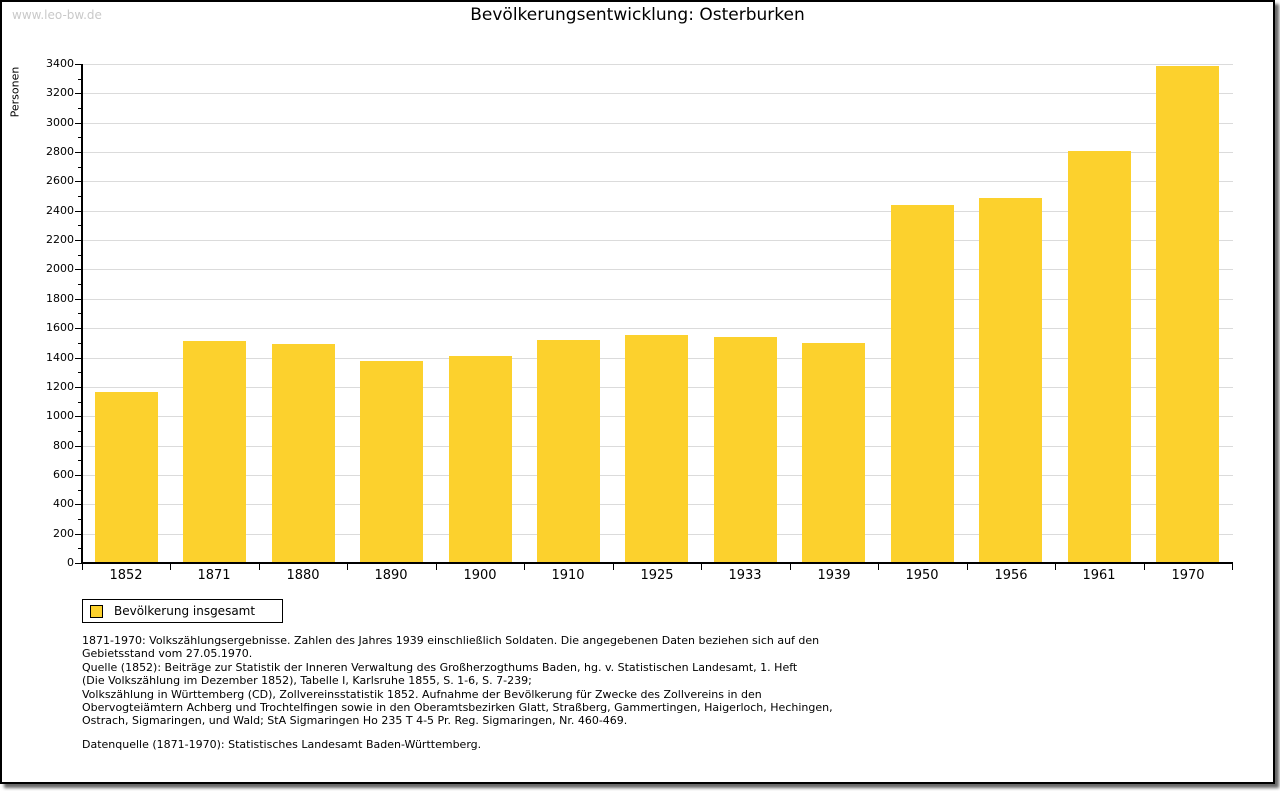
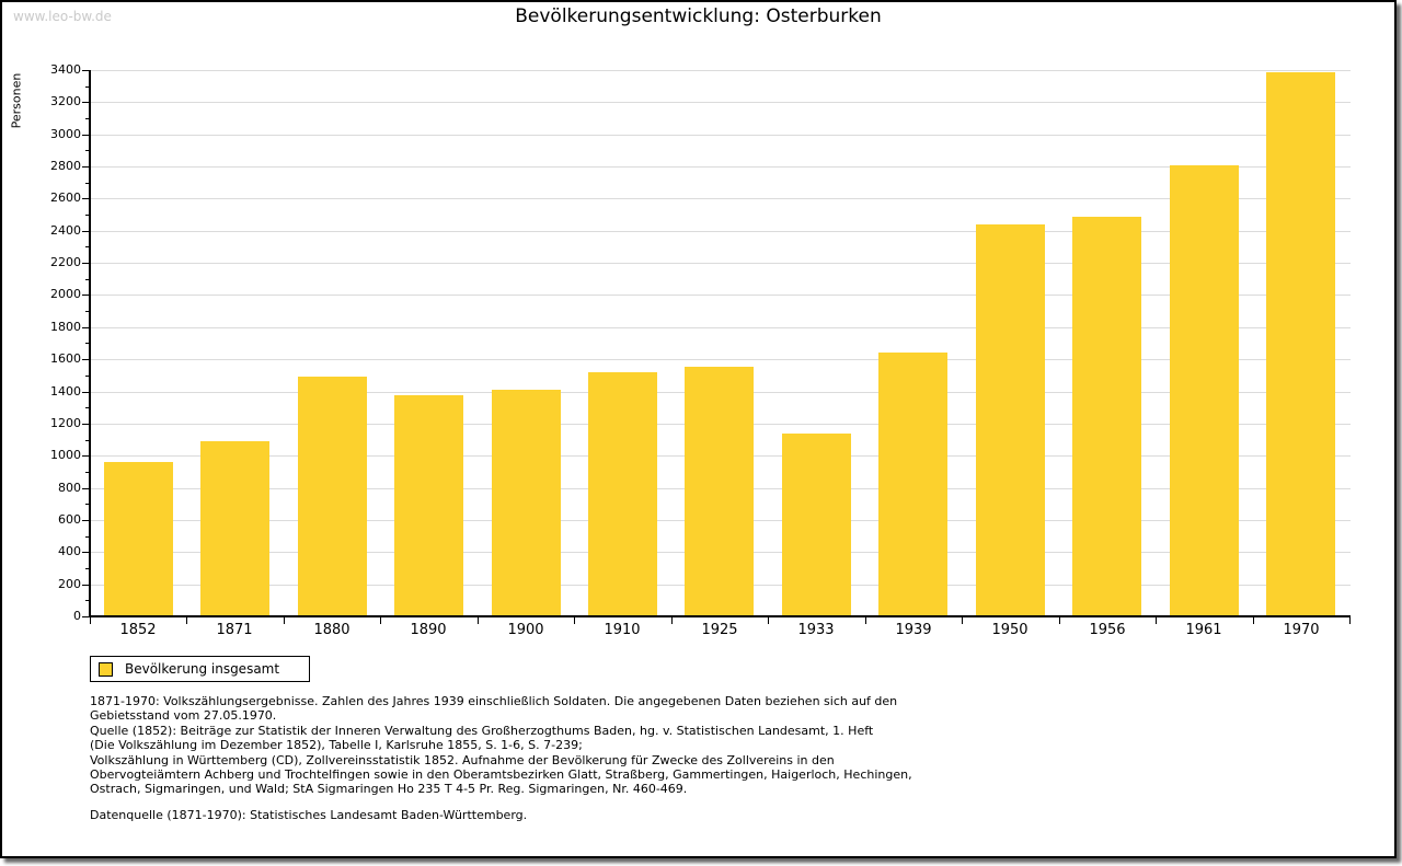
1852: 1160 -> 960
1871: 1510 -> 1090
1933: 1540 -> 1140
1939: 1500 -> 1640
